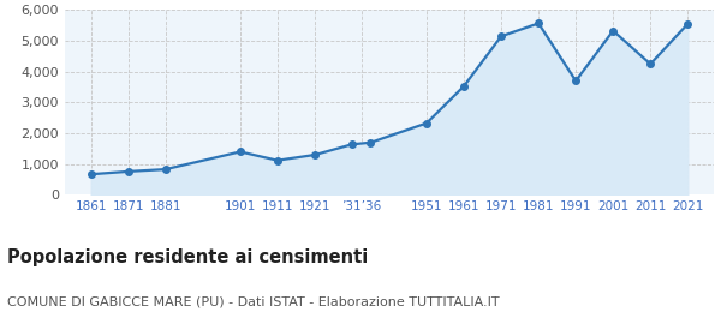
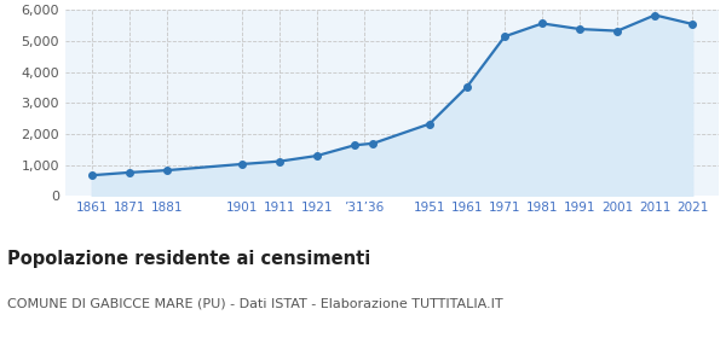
1901: 1,400 -> 1,030
1991: 3,700 -> 5,390
2011: 4,250 -> 5,840
